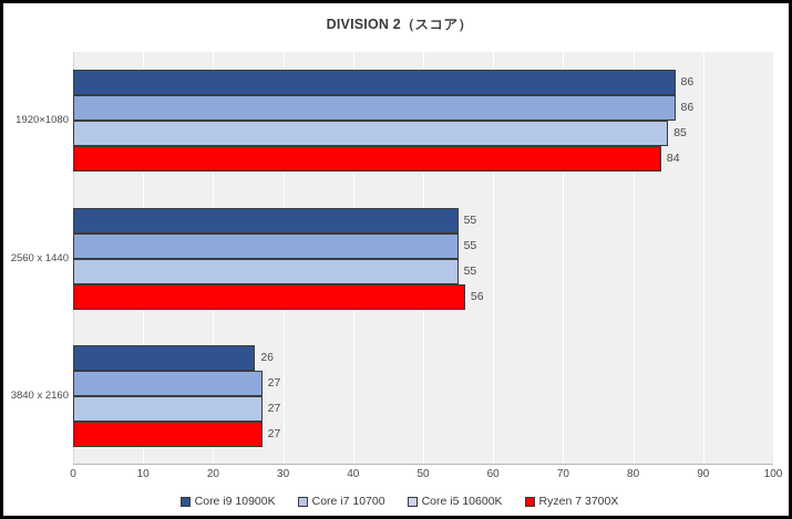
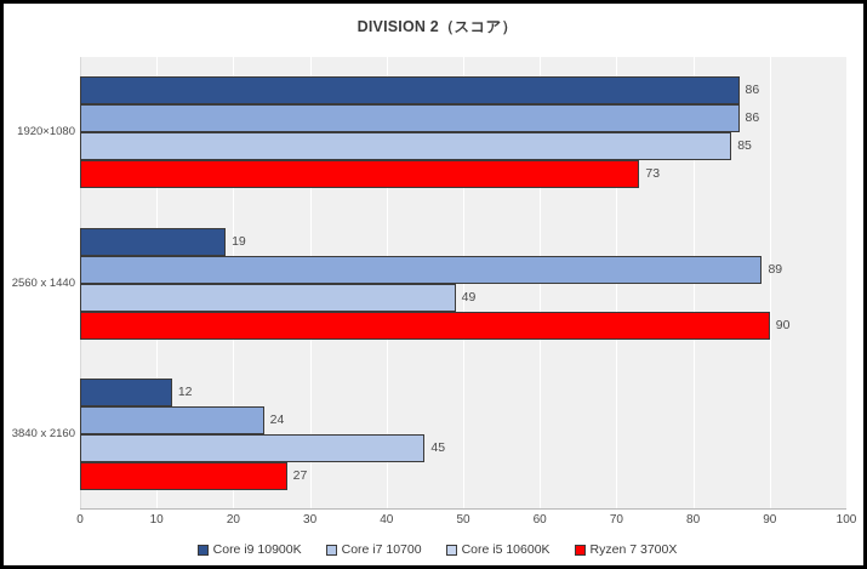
Ryzen 7 3700X/1920×1080: 84 -> 73
Core i9 10900K/2560 x 1440: 55 -> 19
Core i7 10700/2560 x 1440: 55 -> 89
Core i5 10600K/2560 x 1440: 55 -> 49
Ryzen 7 3700X/2560 x 1440: 56 -> 90
Core i9 10900K/3840 x 2160: 26 -> 12
Core i7 10700/3840 x 2160: 27 -> 24
Core i5 10600K/3840 x 2160: 27 -> 45
